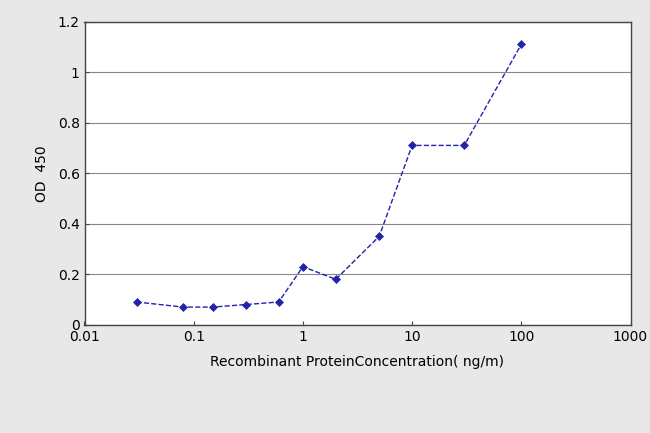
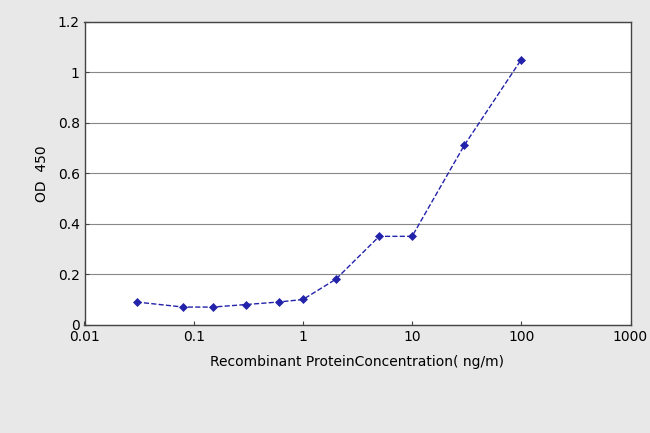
1: 0.23 -> 0.10
10: 0.71 -> 0.35
100: 1.11 -> 1.05
